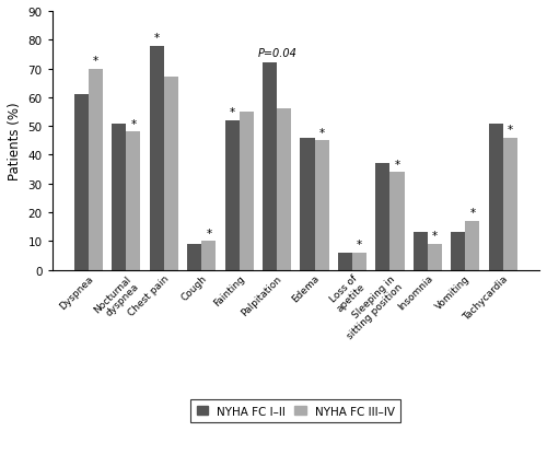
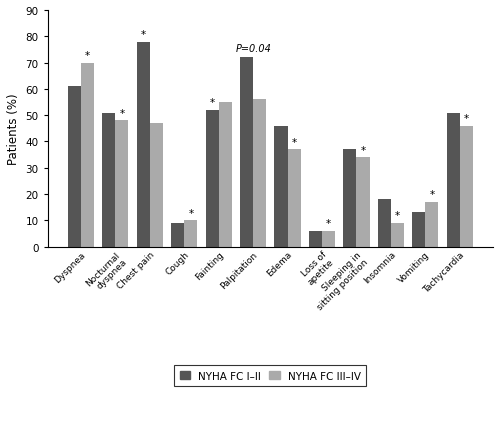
NYHA FC III–IV/Chest pain: 67 -> 47
NYHA FC III–IV/Edema: 45 -> 37
NYHA FC I–II/Insomnia: 13 -> 18
